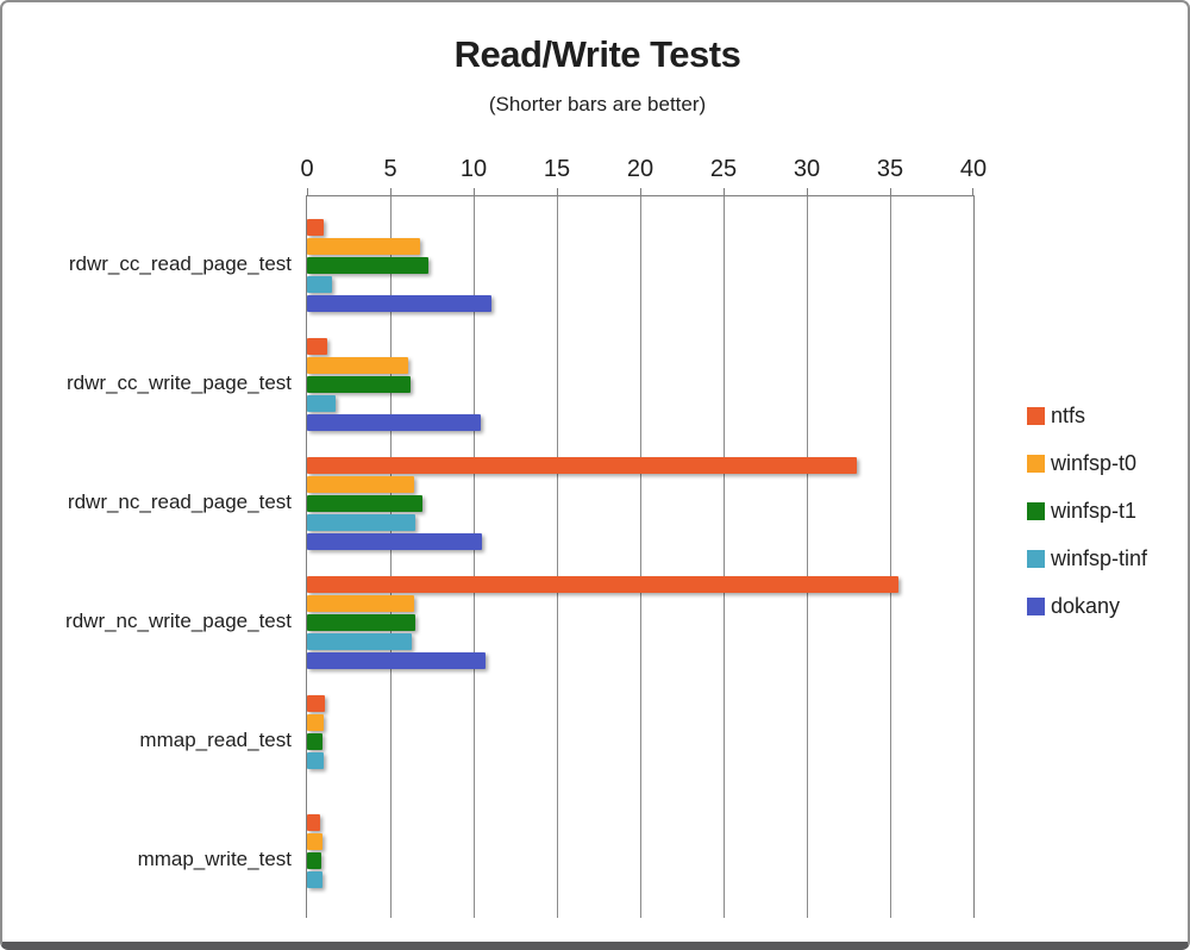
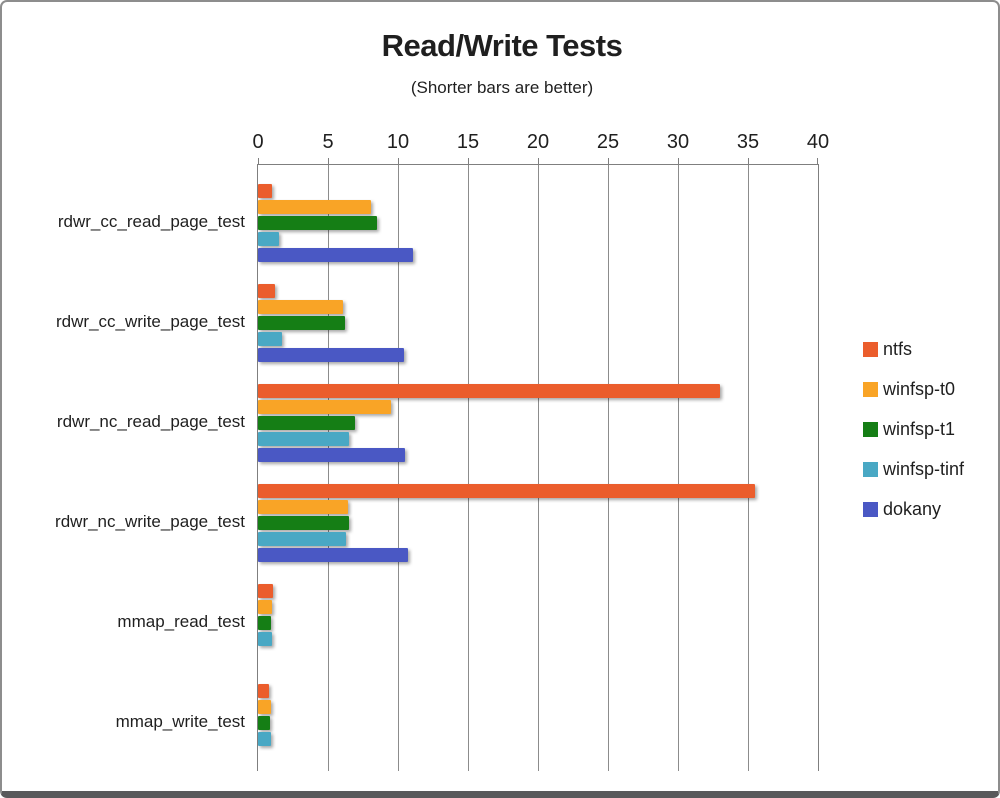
winfsp-t0/rdwr_cc_read_page_test: 6.8 -> 8.1
winfsp-t1/rdwr_cc_read_page_test: 7.3 -> 8.5
winfsp-t0/rdwr_nc_read_page_test: 6.4 -> 9.5
